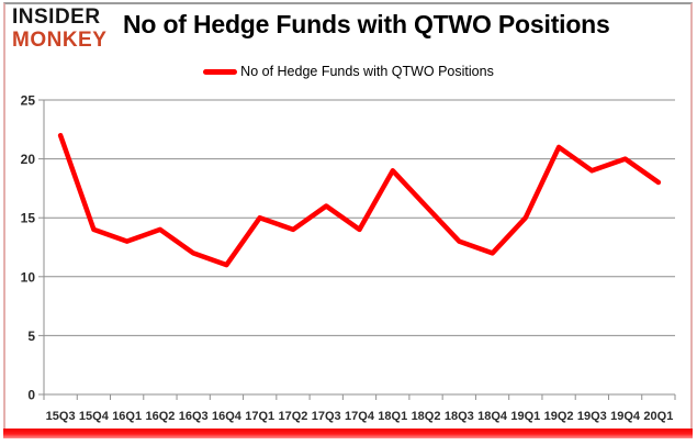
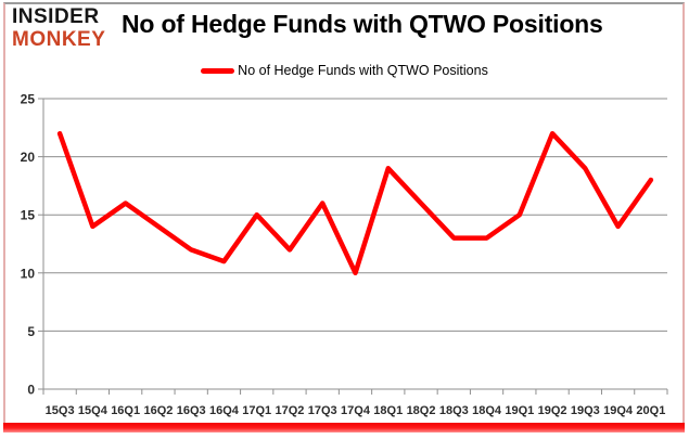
16Q1: 13 -> 16
17Q2: 14 -> 12
17Q4: 14 -> 10
18Q4: 12 -> 13
19Q2: 21 -> 22
19Q4: 20 -> 14
